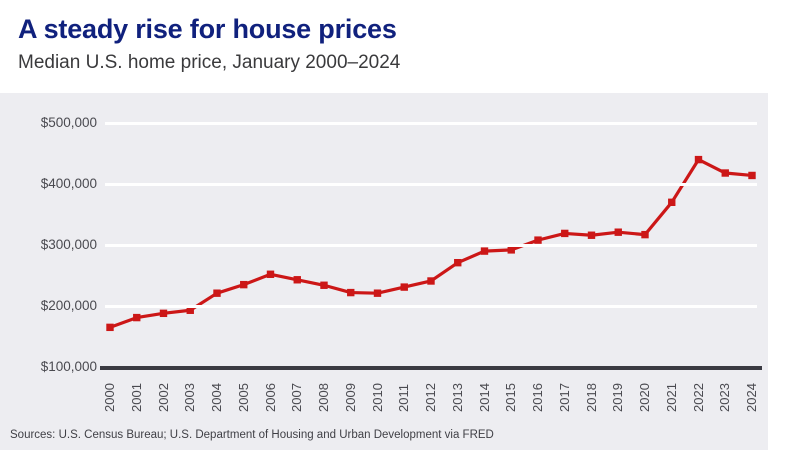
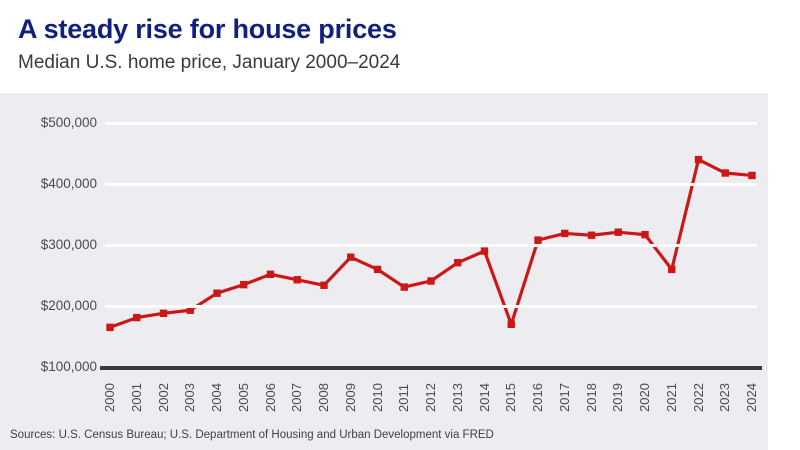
2009: $220000 -> $280000
2010: $220000 -> $260000
2015: $290000 -> $170000
2021: $370000 -> $260000
